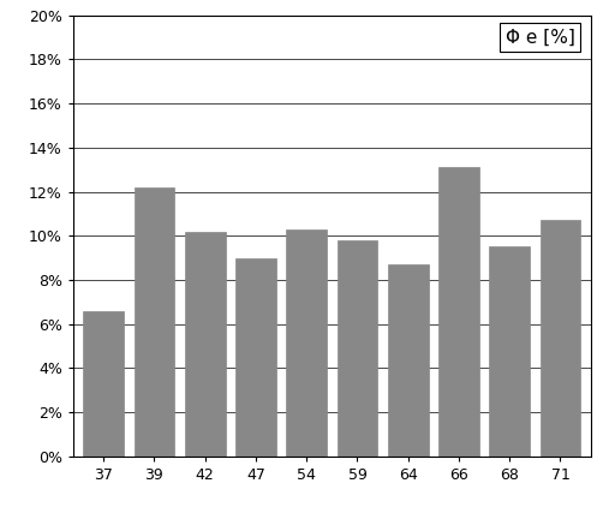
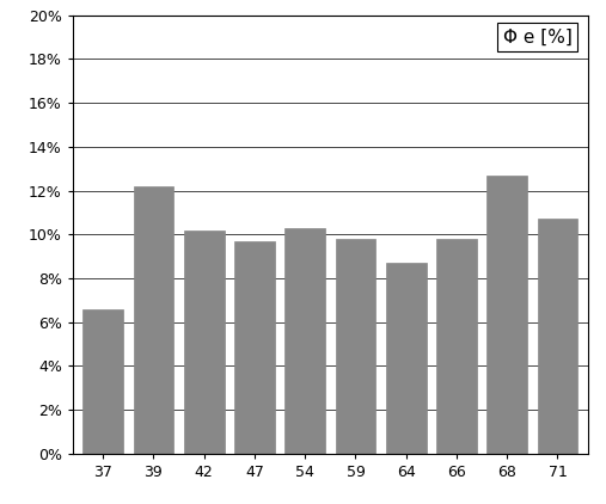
47: 9.0% -> 9.7%
66: 13.1% -> 9.8%
68: 9.5% -> 12.7%
